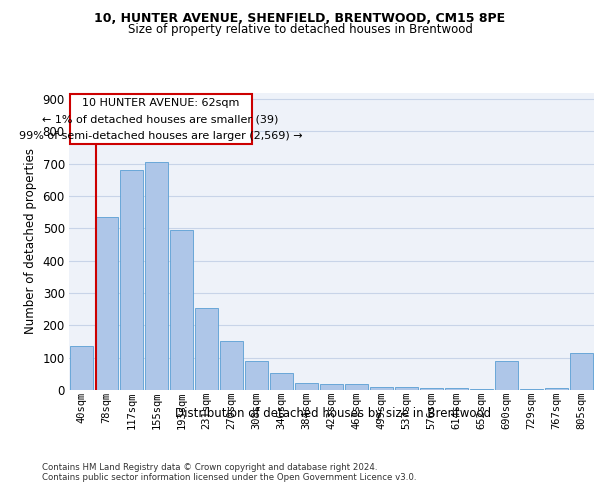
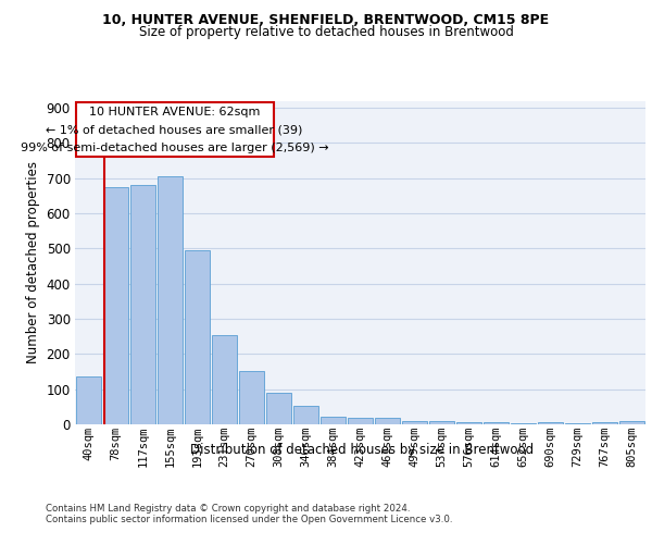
78sqm: 535 -> 675
690sqm: 90 -> 5
805sqm: 115 -> 8
